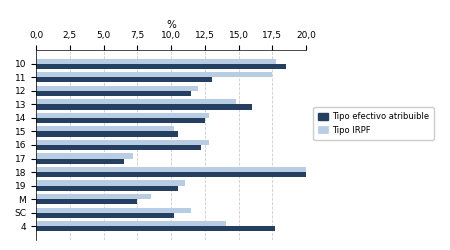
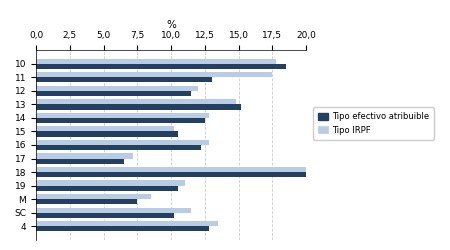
Tipo efectivo atribuible/13: 16,0 -> 15,2
Tipo IRPF/4: 14,1 -> 13,5
Tipo efectivo atribuible/4: 17,7 -> 12,8
